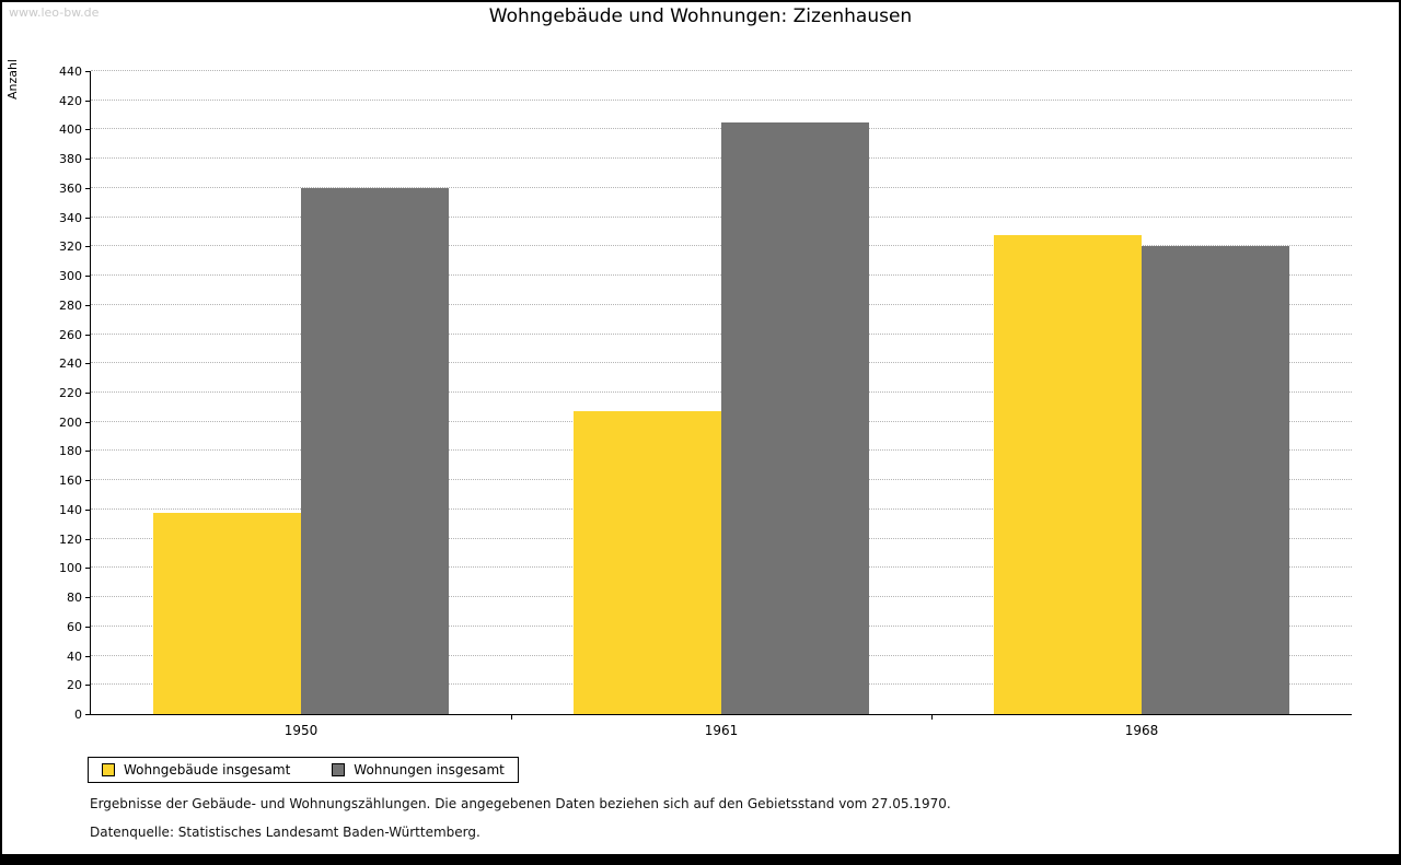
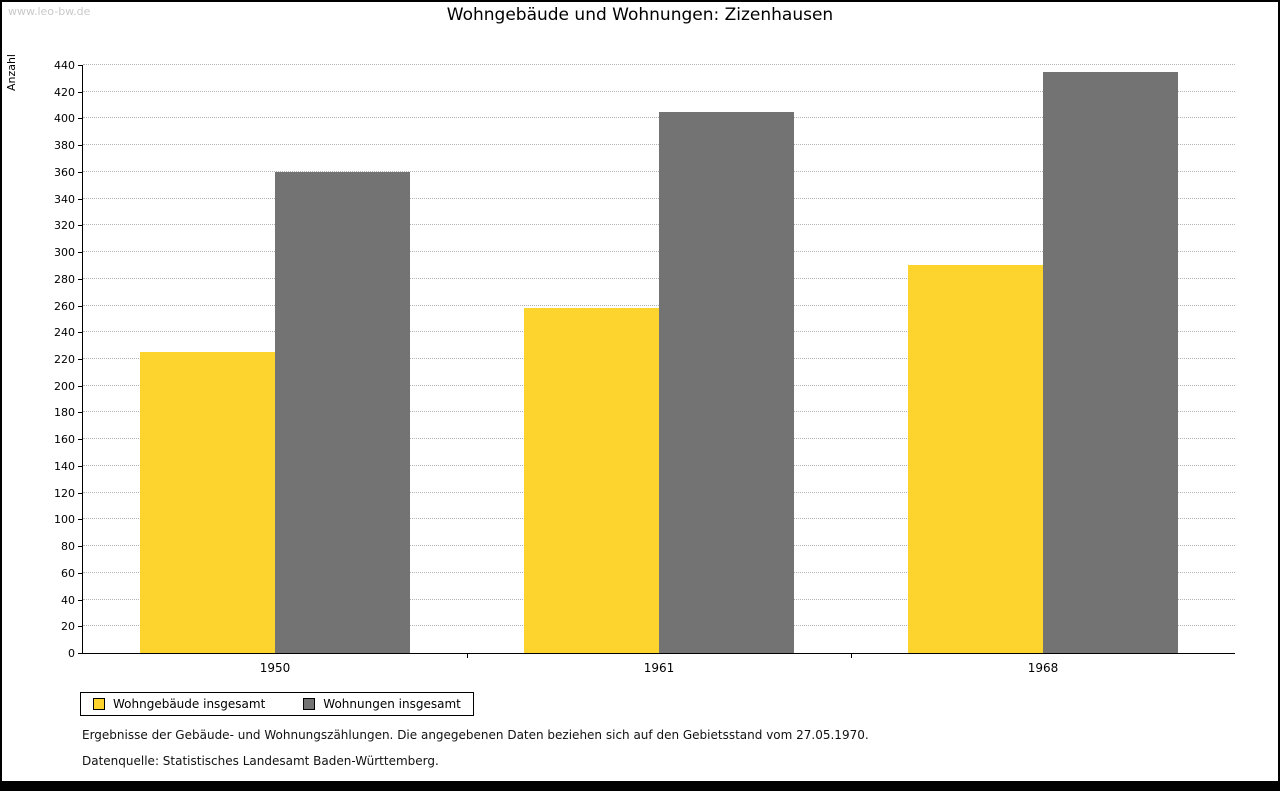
Wohngebäude insgesamt/1950: 138 -> 225
Wohngebäude insgesamt/1961: 207 -> 258
Wohngebäude insgesamt/1968: 328 -> 290
Wohnungen insgesamt/1968: 320 -> 435
